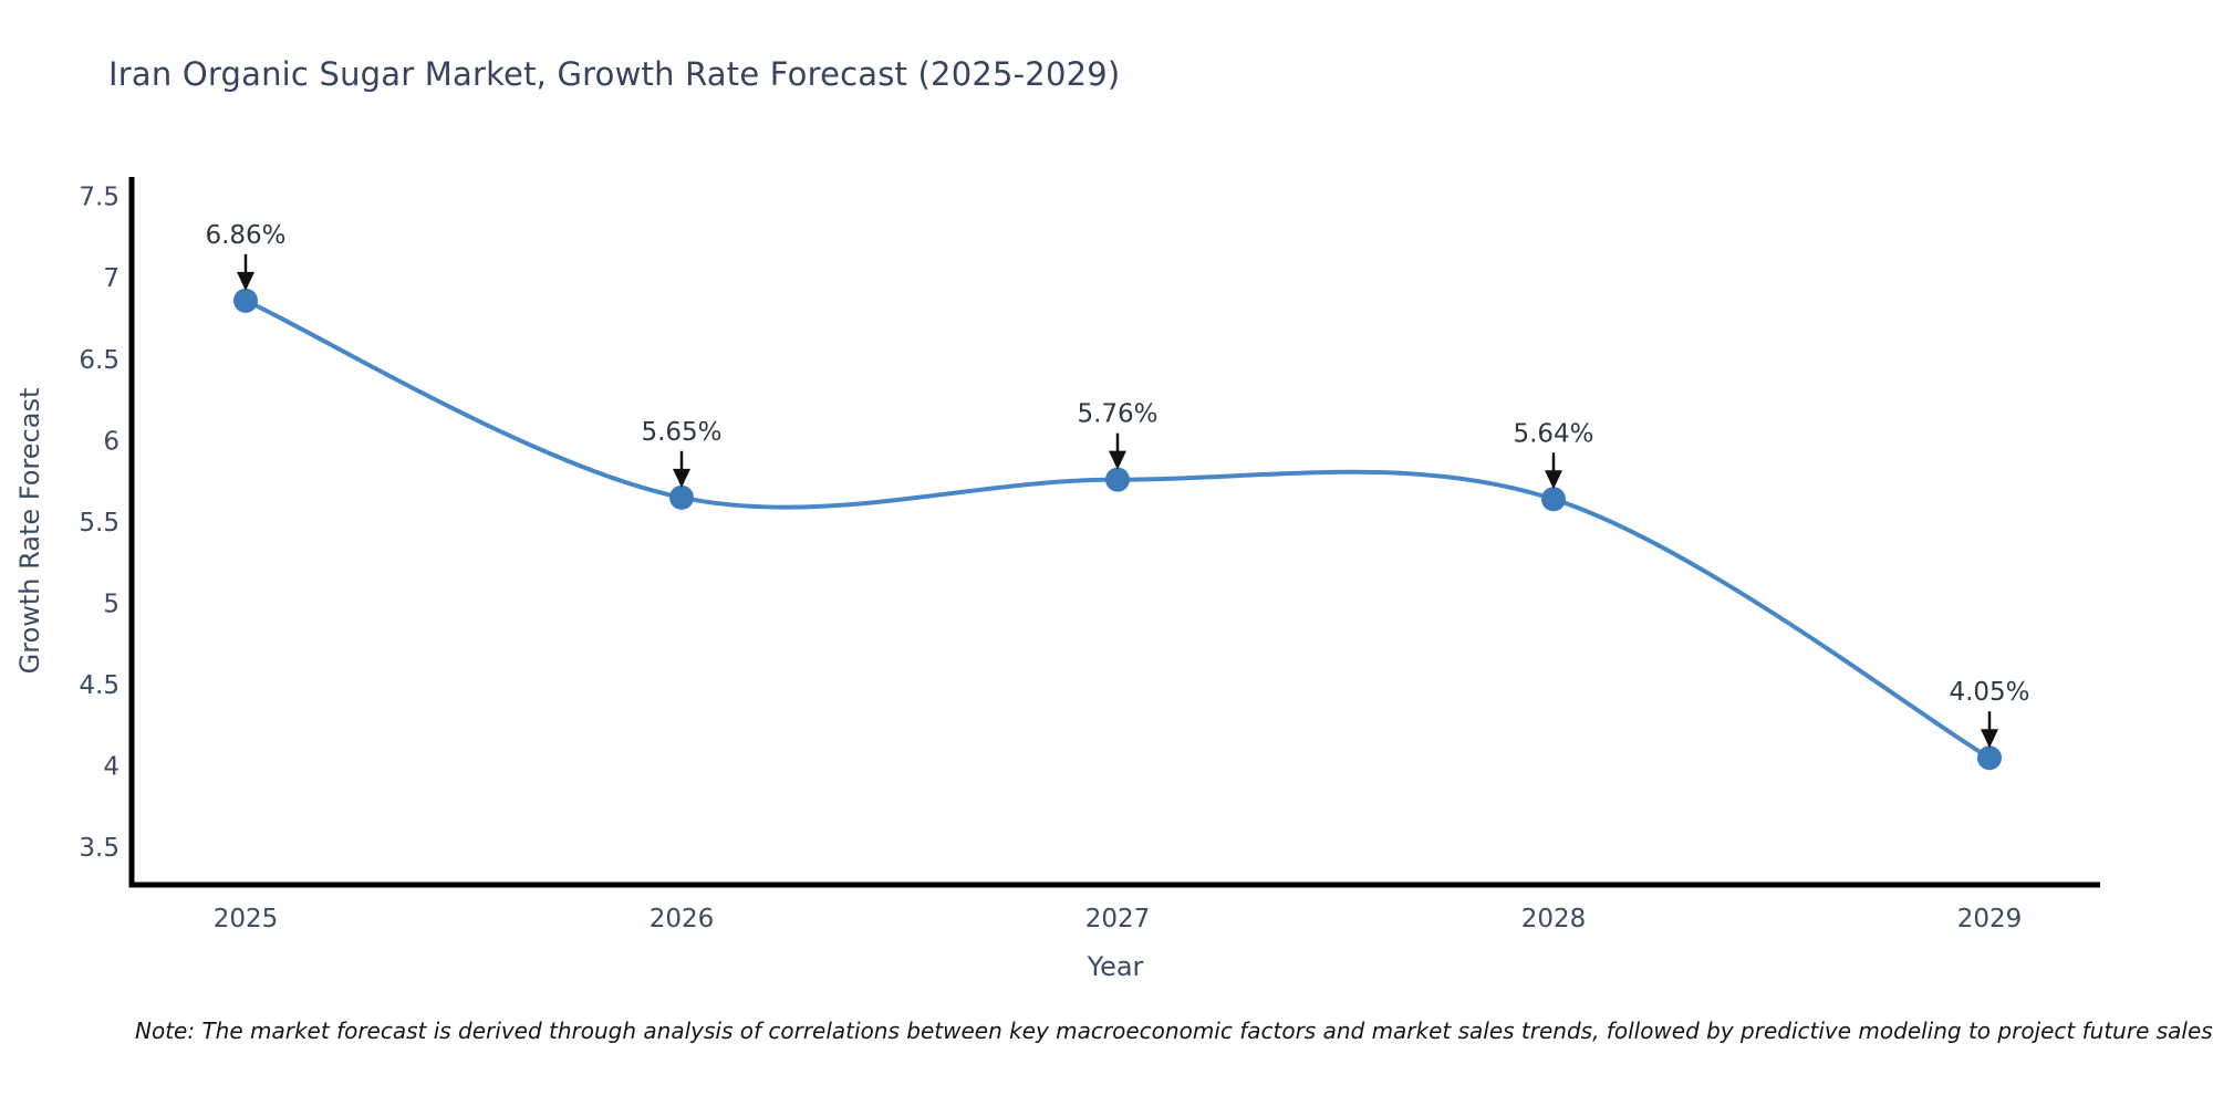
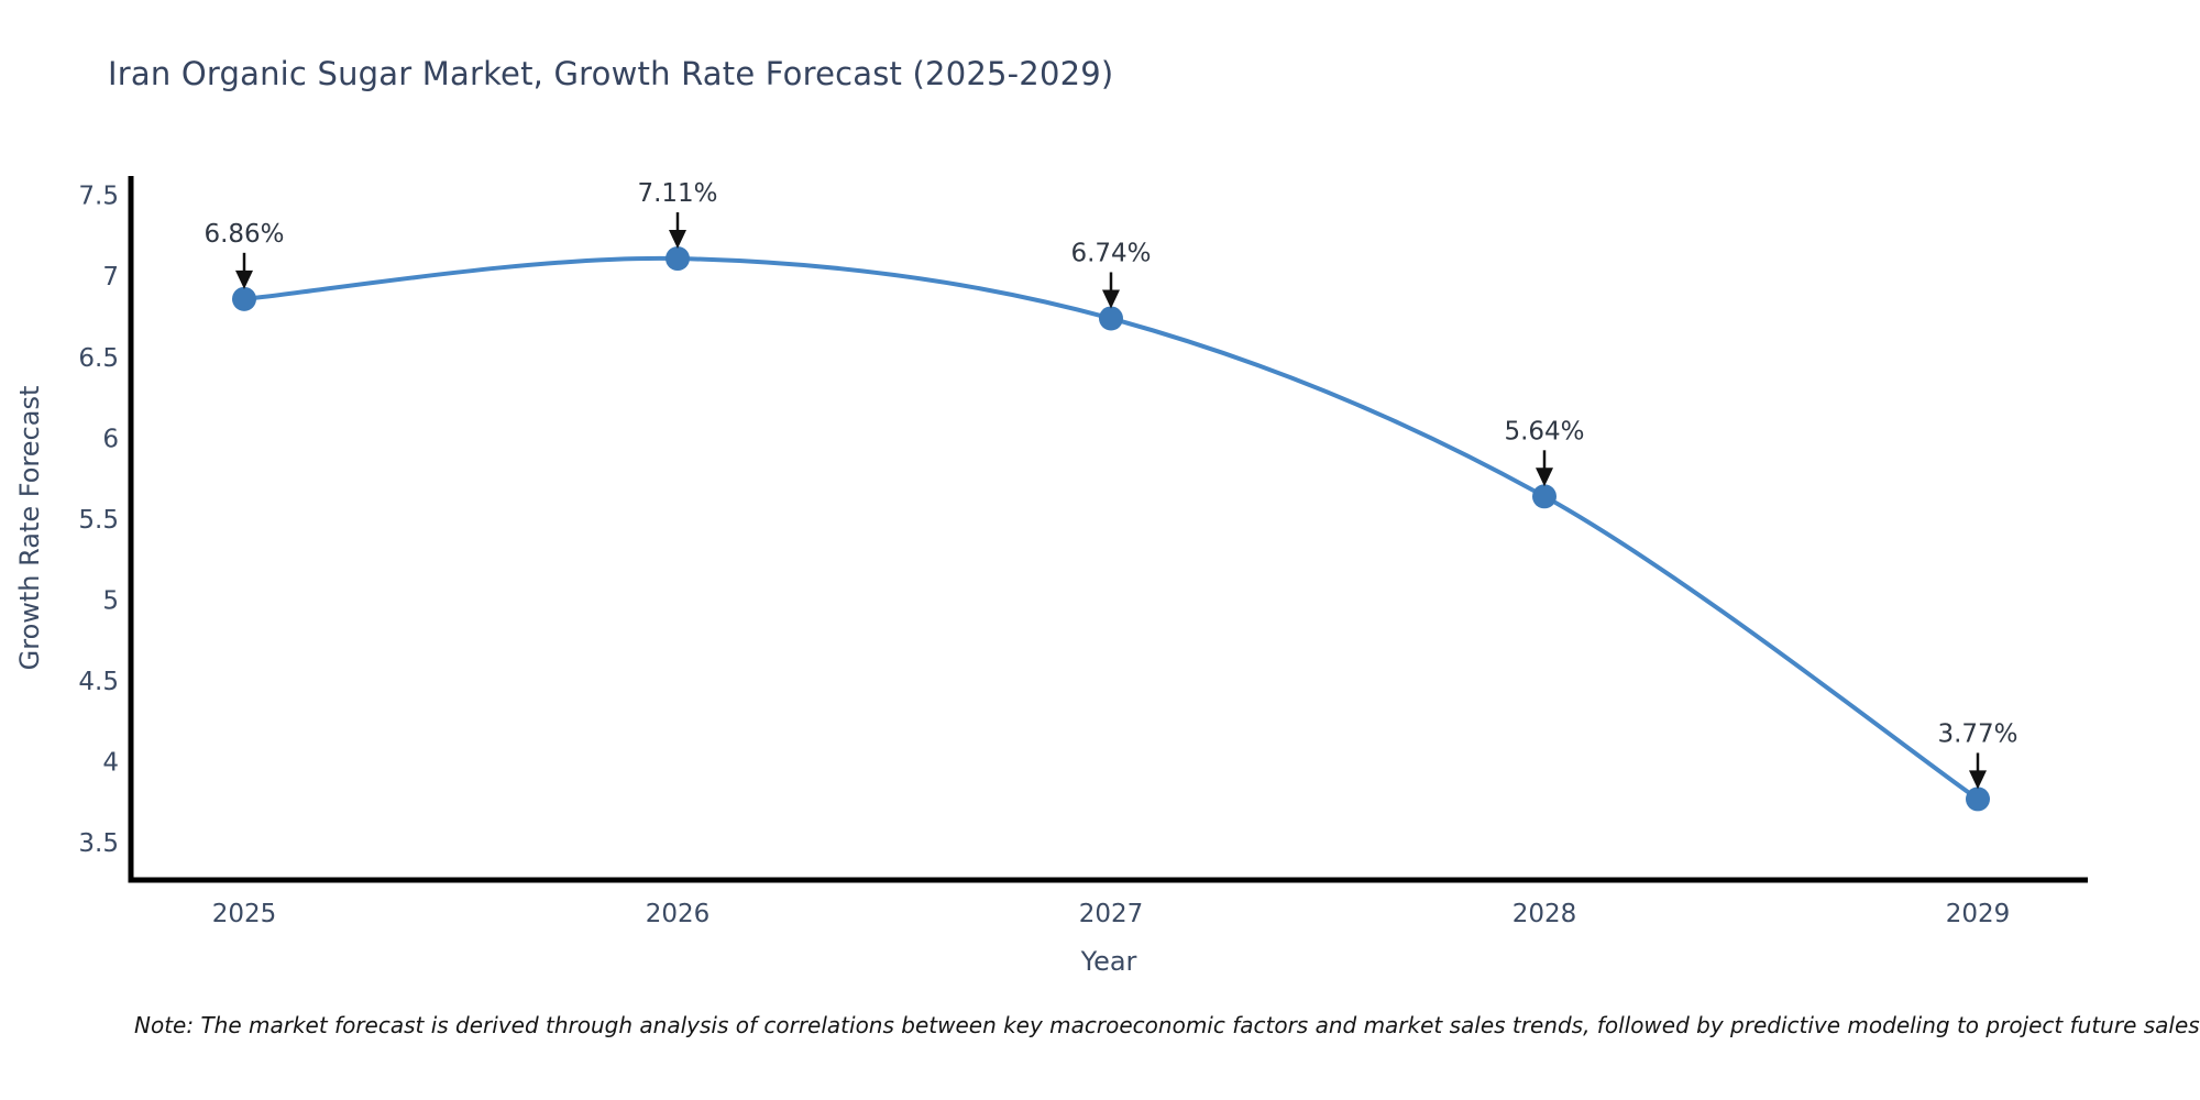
2026: 5.65% -> 7.11%
2027: 5.76% -> 6.74%
2029: 4.05% -> 3.77%
